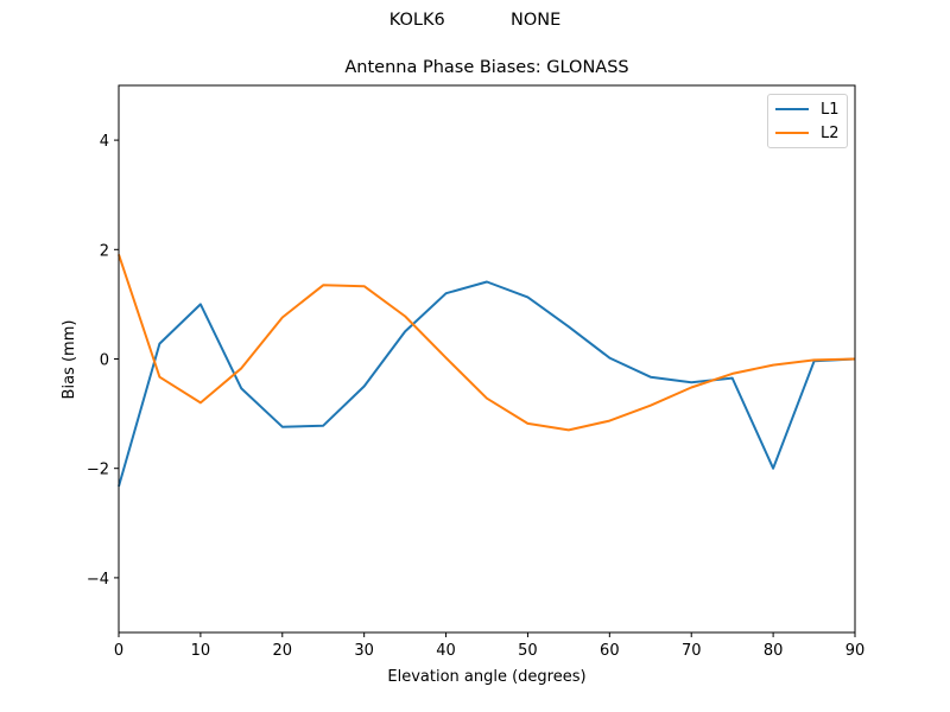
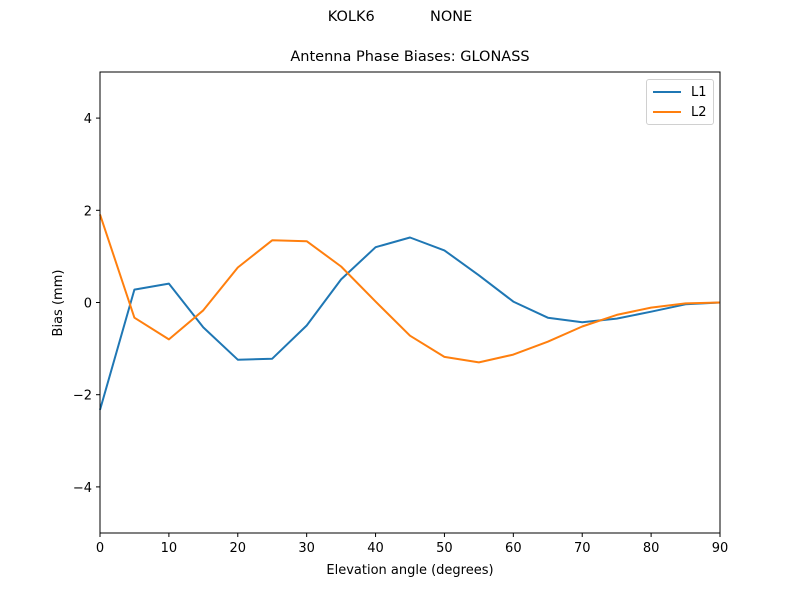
L1/10: 1.0 -> 0.4
L1/80: -2.0 -> -0.2
